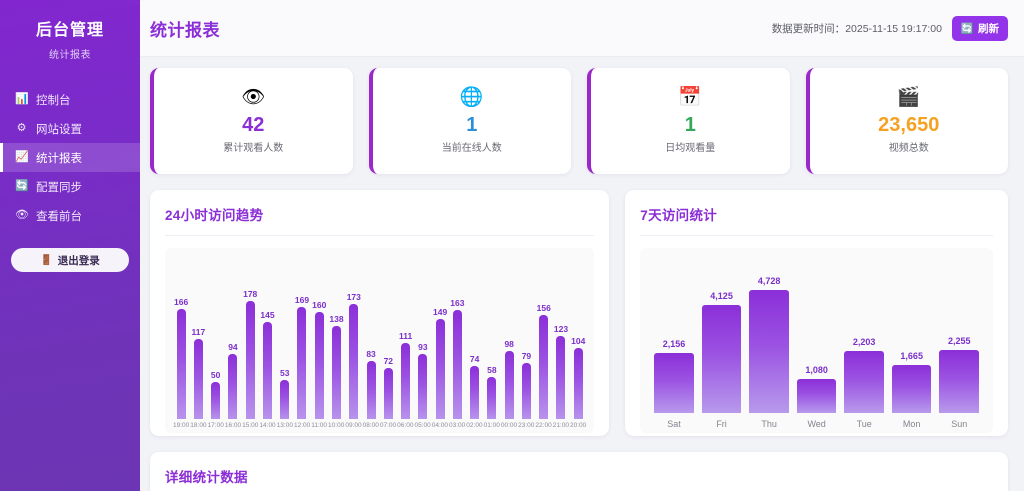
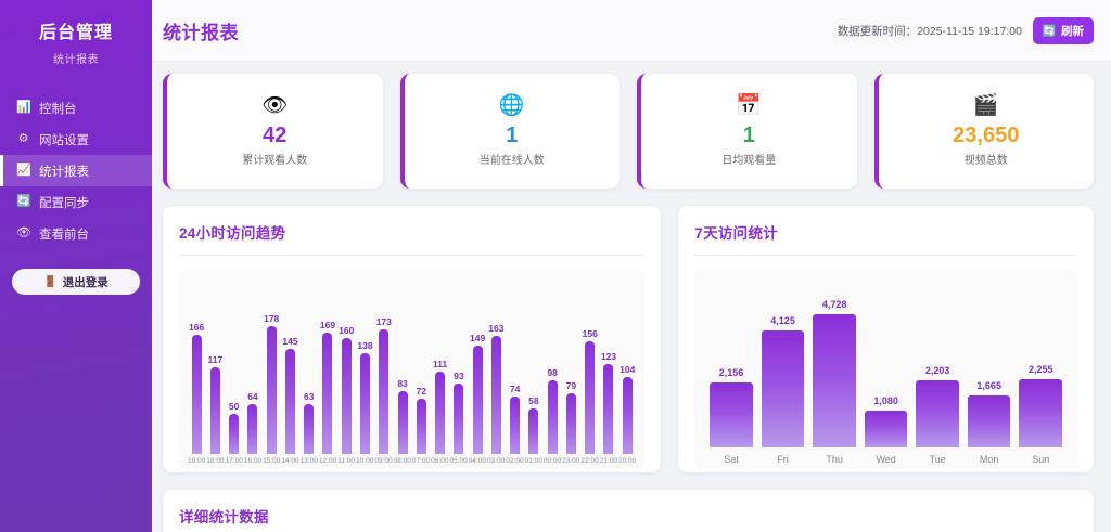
24小时访问趋势/16:00: 94 -> 64
24小时访问趋势/13:00: 53 -> 63
